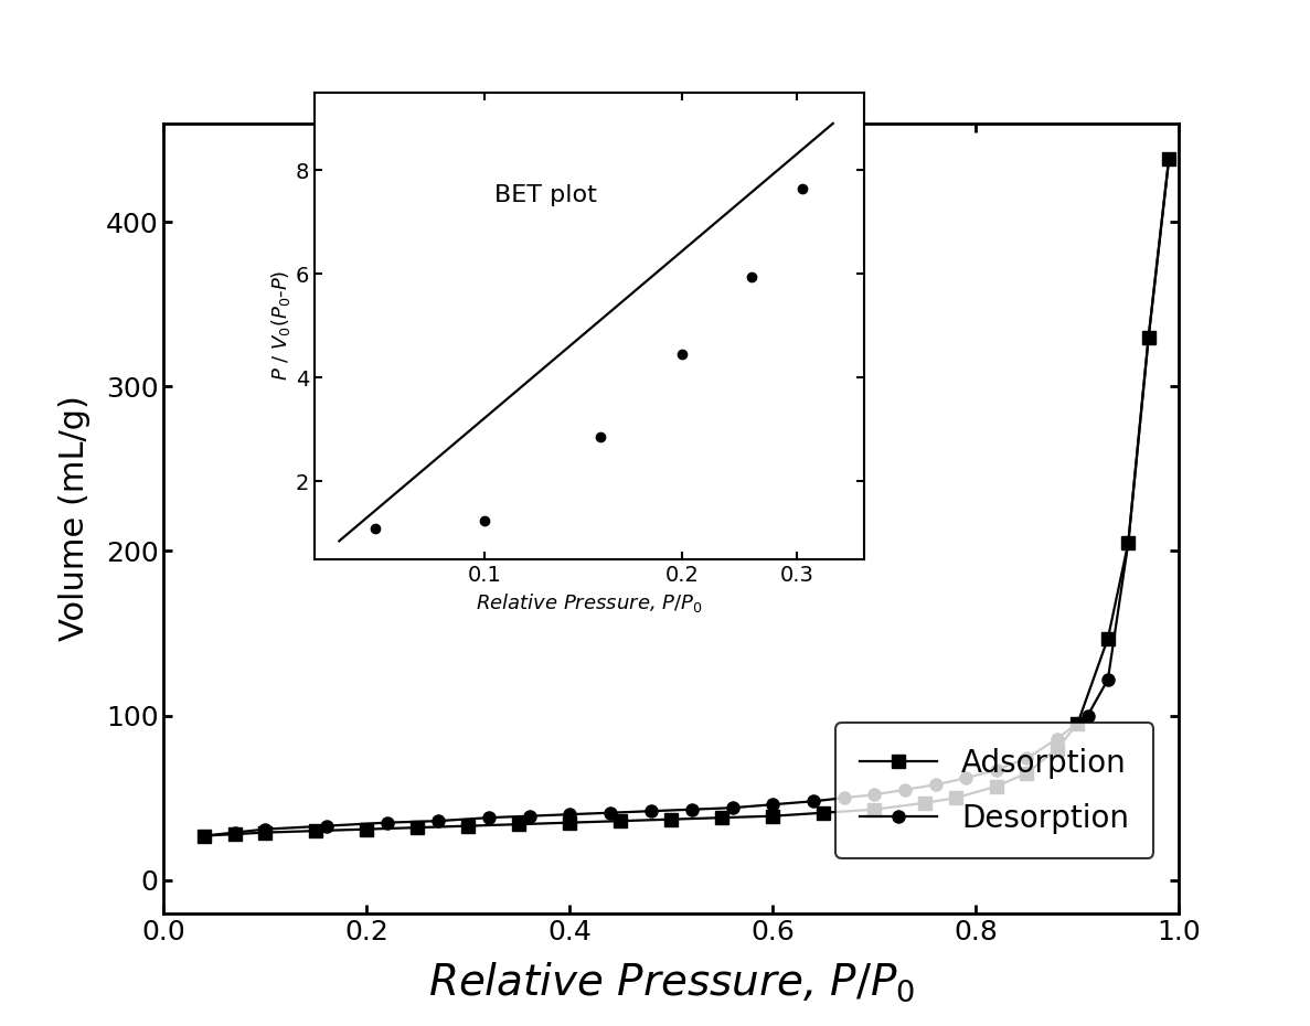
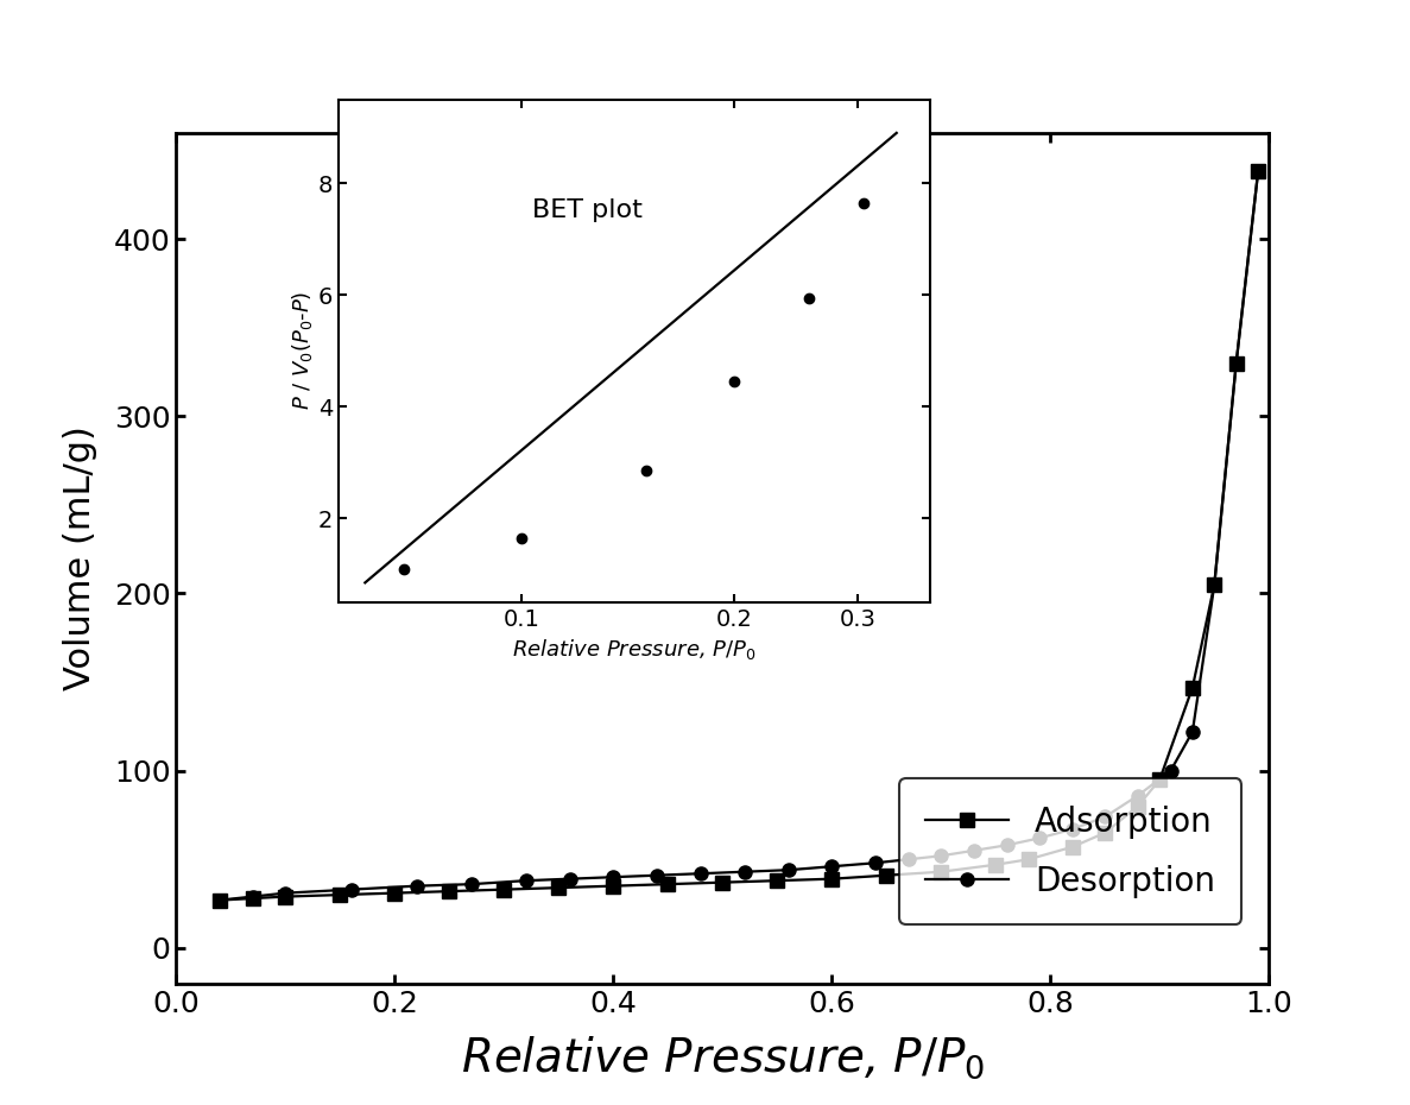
0.1: 1.25 -> 1.65
